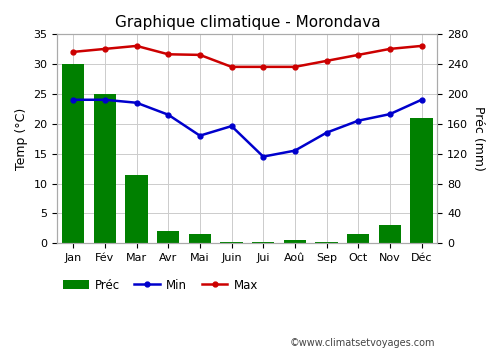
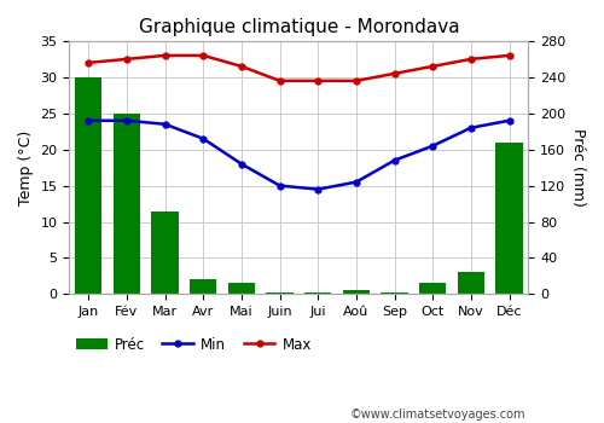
Max/Avr: 31.6 -> 33.0
Min/Juin: 19.6 -> 15.0
Min/Nov: 21.6 -> 23.0
